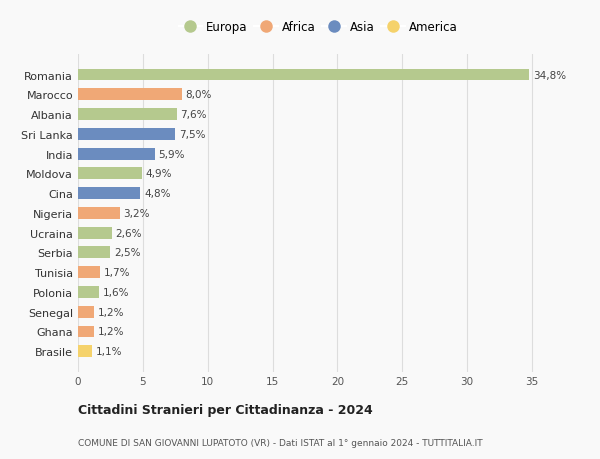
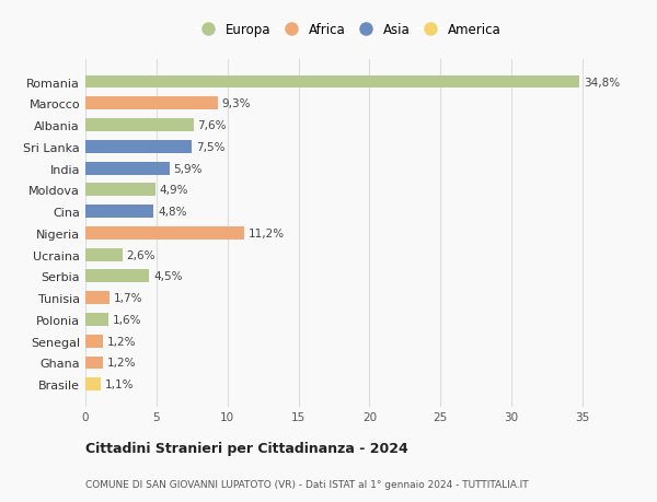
Marocco: 8,0% -> 9,3%
Nigeria: 3,2% -> 11,2%
Serbia: 2,5% -> 4,5%
